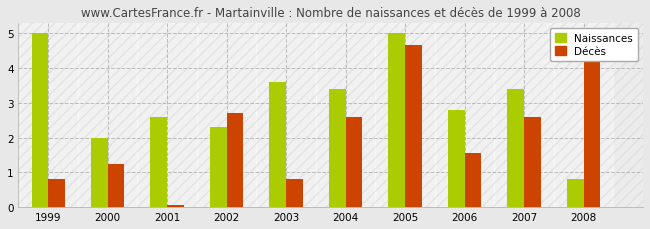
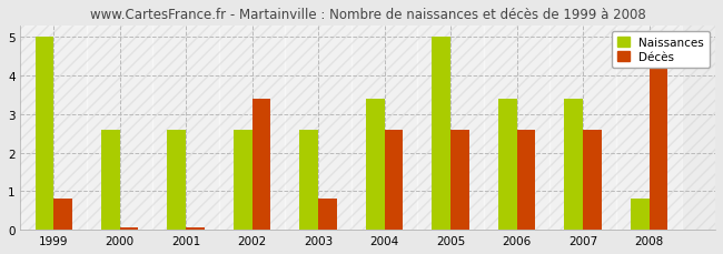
Naissances/2000: 2.0 -> 2.6
Décès/2000: 1.25 -> 0.07
Naissances/2002: 2.3 -> 2.6
Décès/2002: 2.70 -> 3.40
Naissances/2003: 3.6 -> 2.6
Décès/2005: 4.65 -> 2.60
Naissances/2006: 2.8 -> 3.4
Décès/2006: 1.55 -> 2.60
